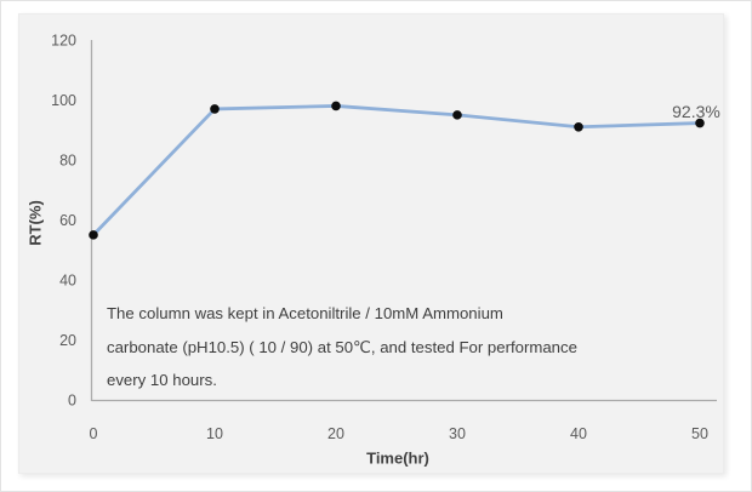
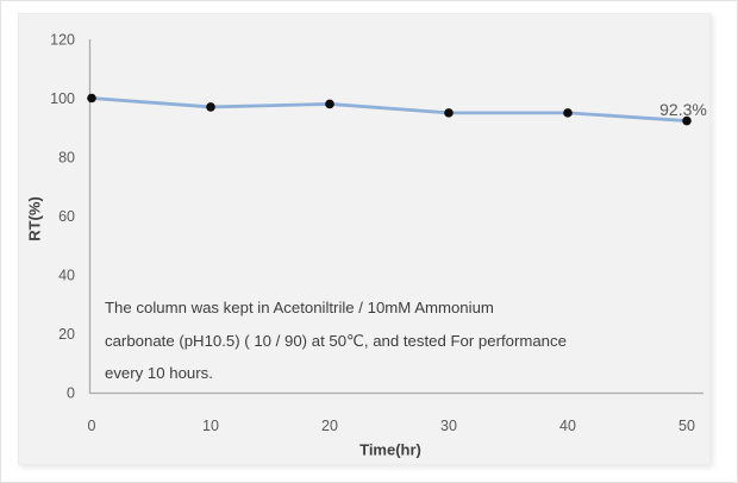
0: 55 -> 100
40: 91 -> 95
